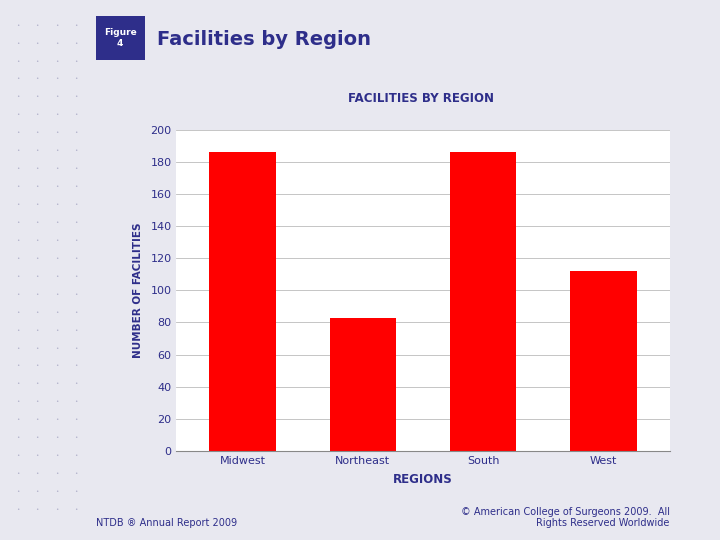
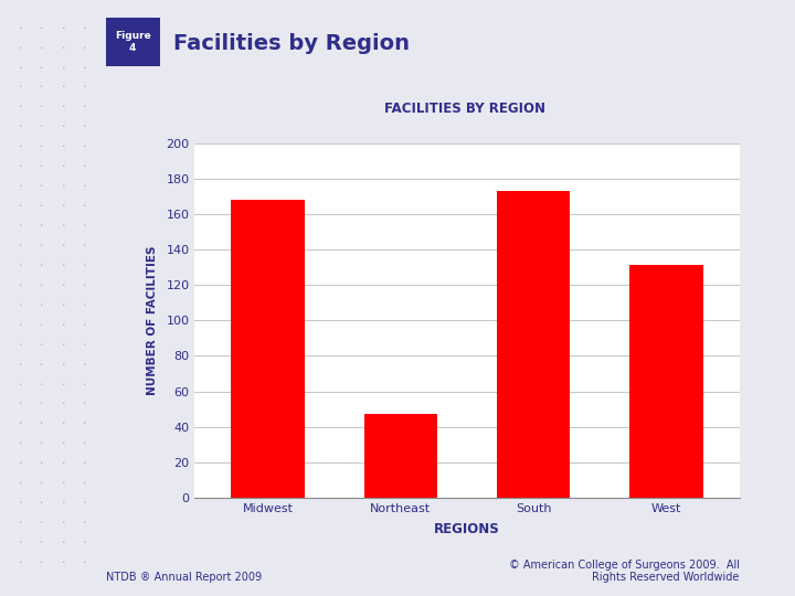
Midwest: 186 -> 168
Northeast: 83 -> 47
South: 186 -> 173
West: 112 -> 131
